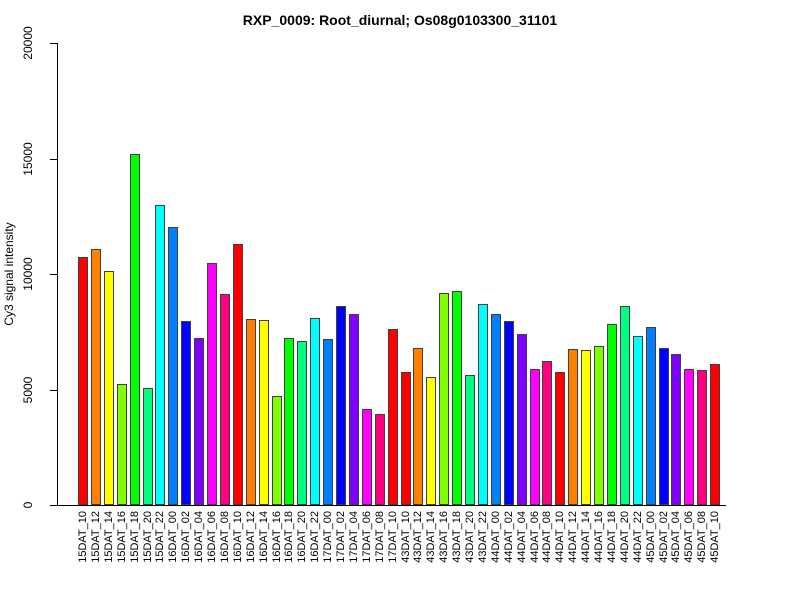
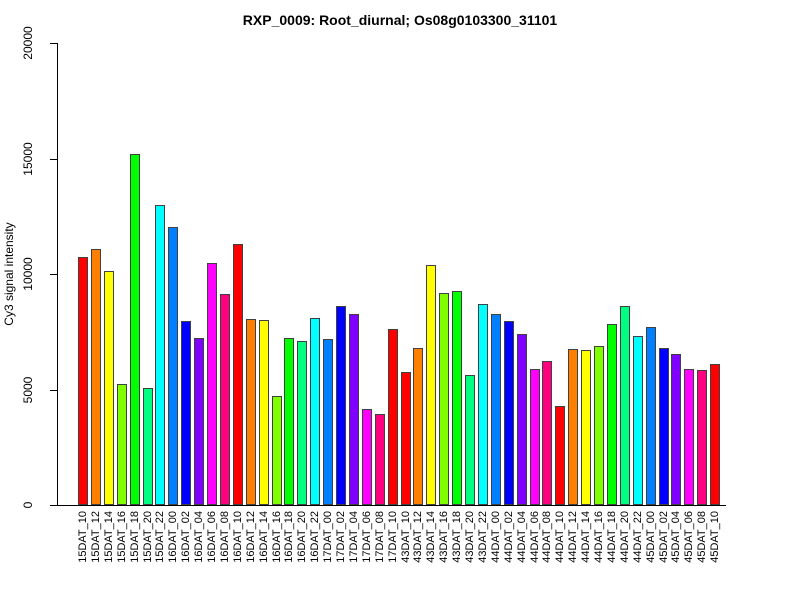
43DAT_14: 5600 -> 10400
44DAT_10: 5800 -> 4300
